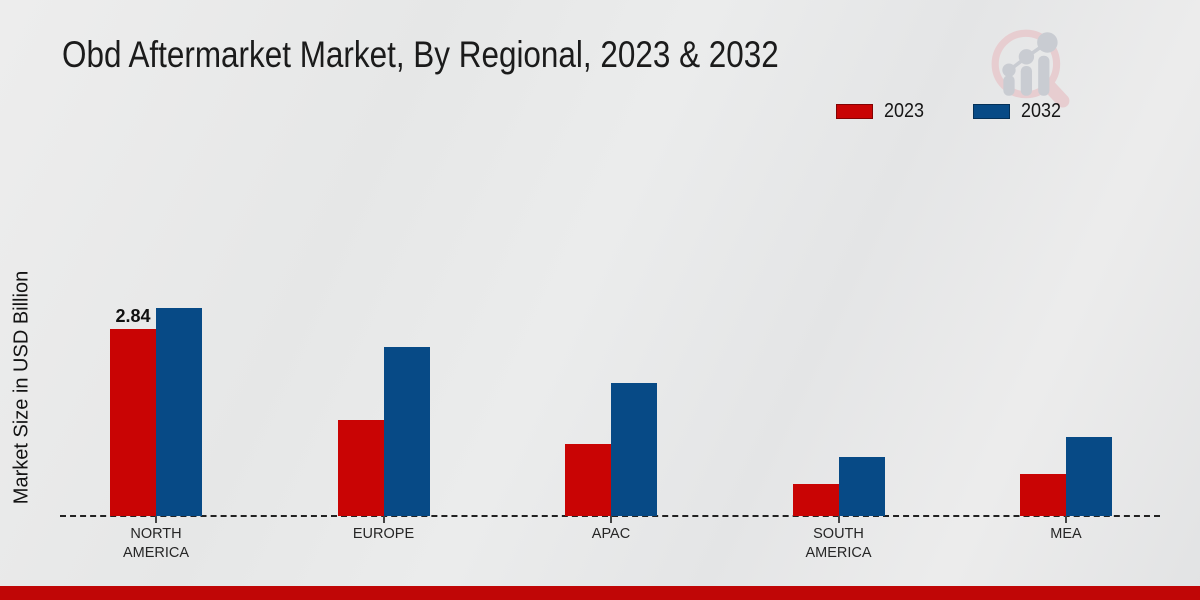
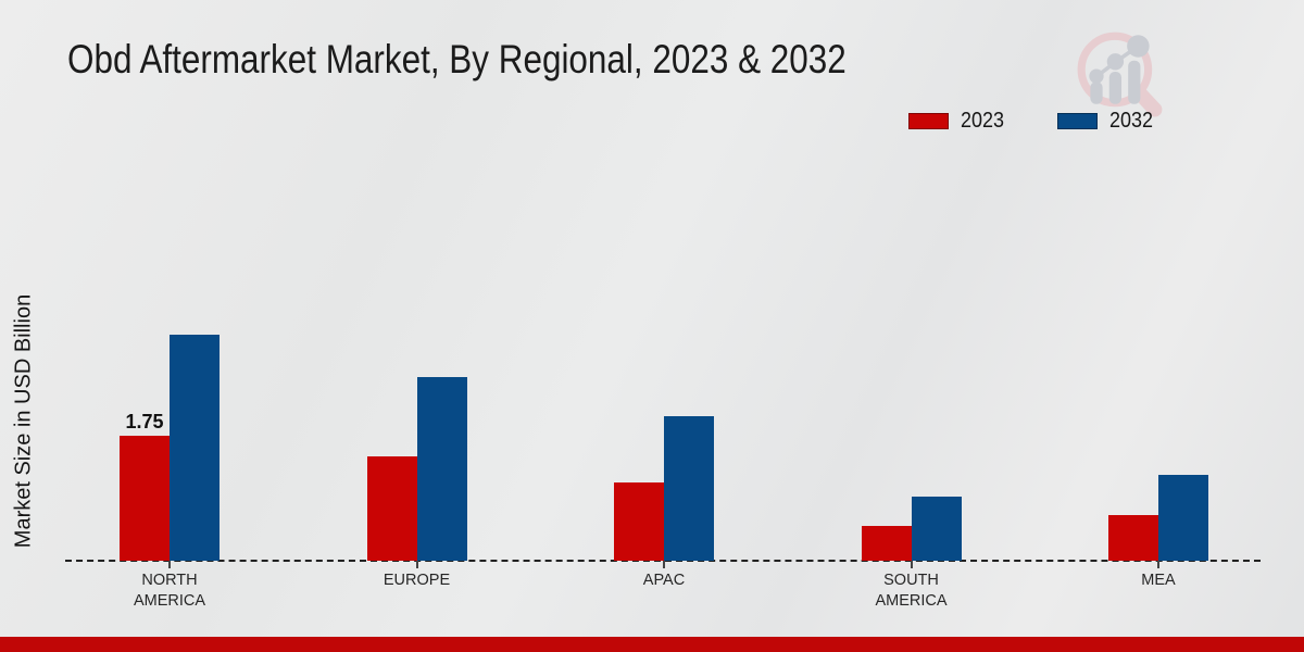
2023/NORTH AMERICA: 2.84 -> 1.75
